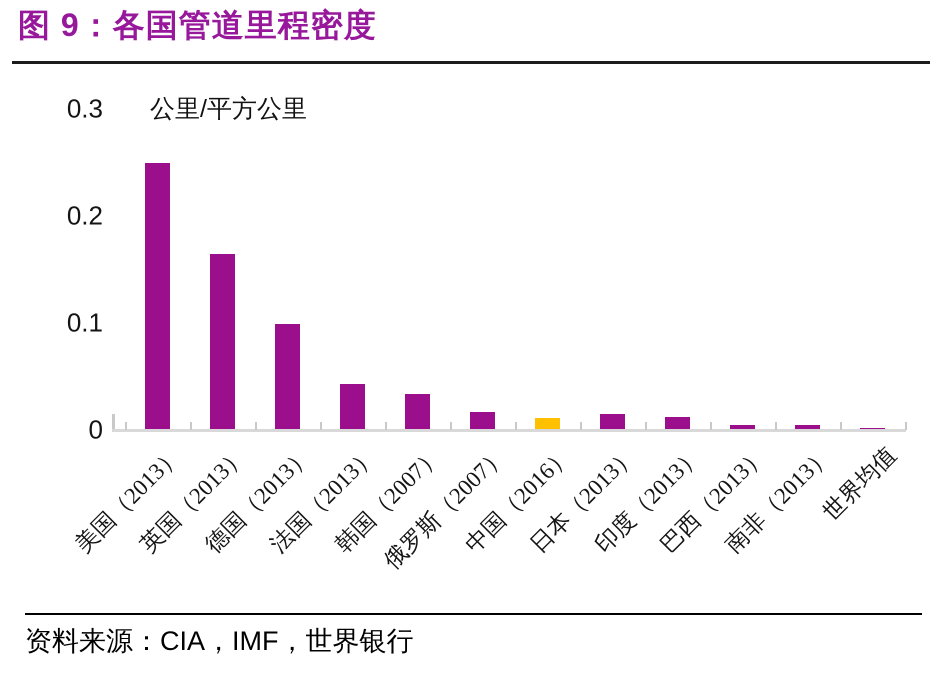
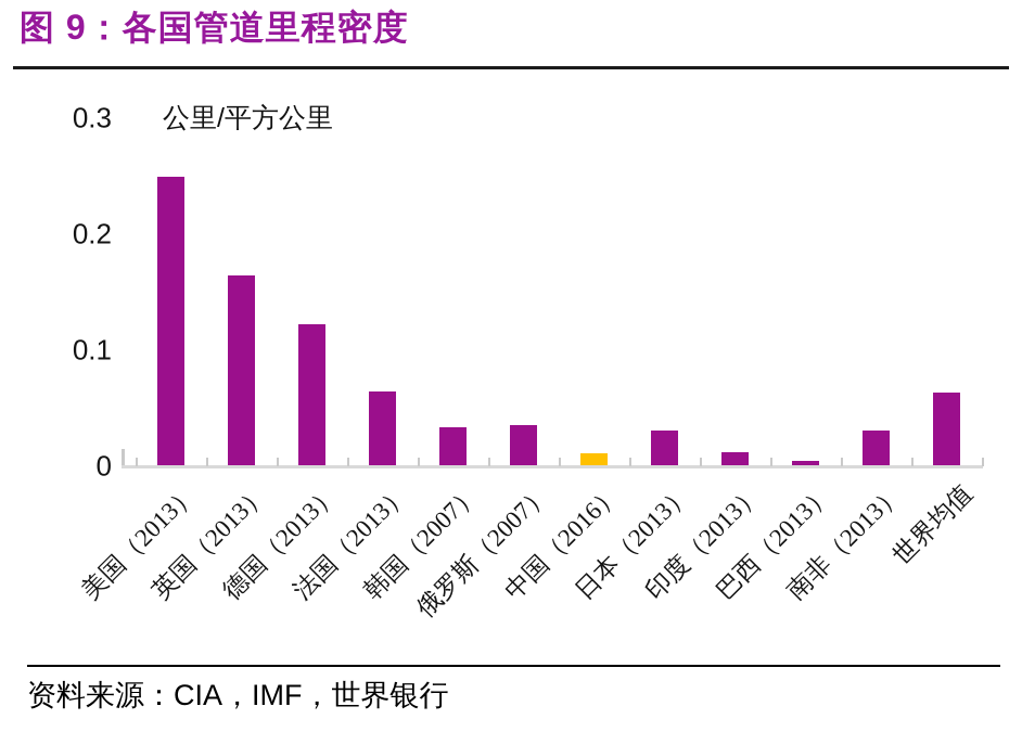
德国（2013）: 0.100 -> 0.123
法国（2013）: 0.043 -> 0.065
俄罗斯（2007）: 0.017 -> 0.036
日本（2013）: 0.015 -> 0.031
南非（2013）: 0.005 -> 0.031
世界均值: 0.002 -> 0.064
